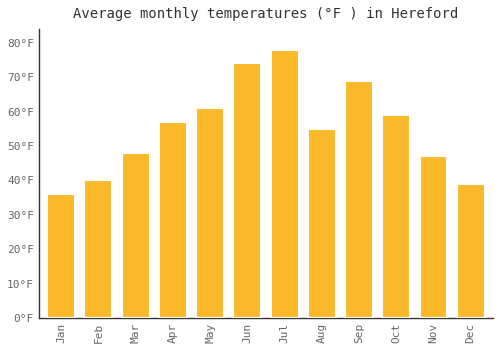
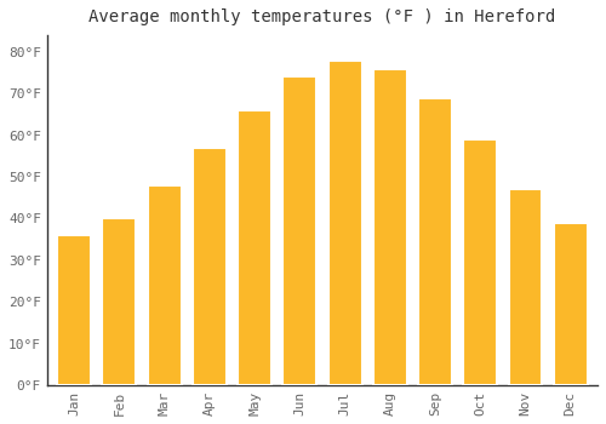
May: 61°F -> 66°F
Aug: 55°F -> 76°F
